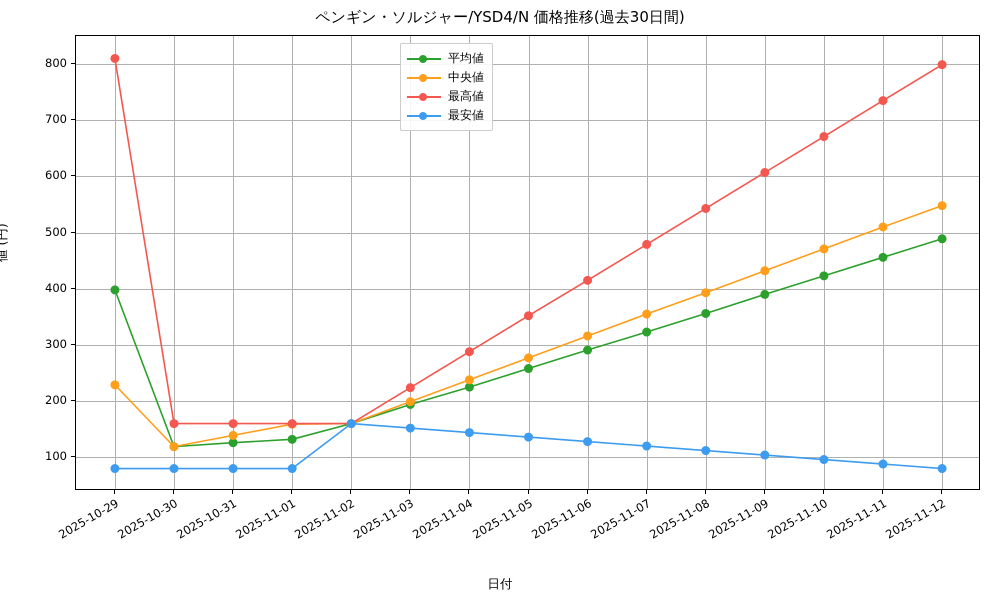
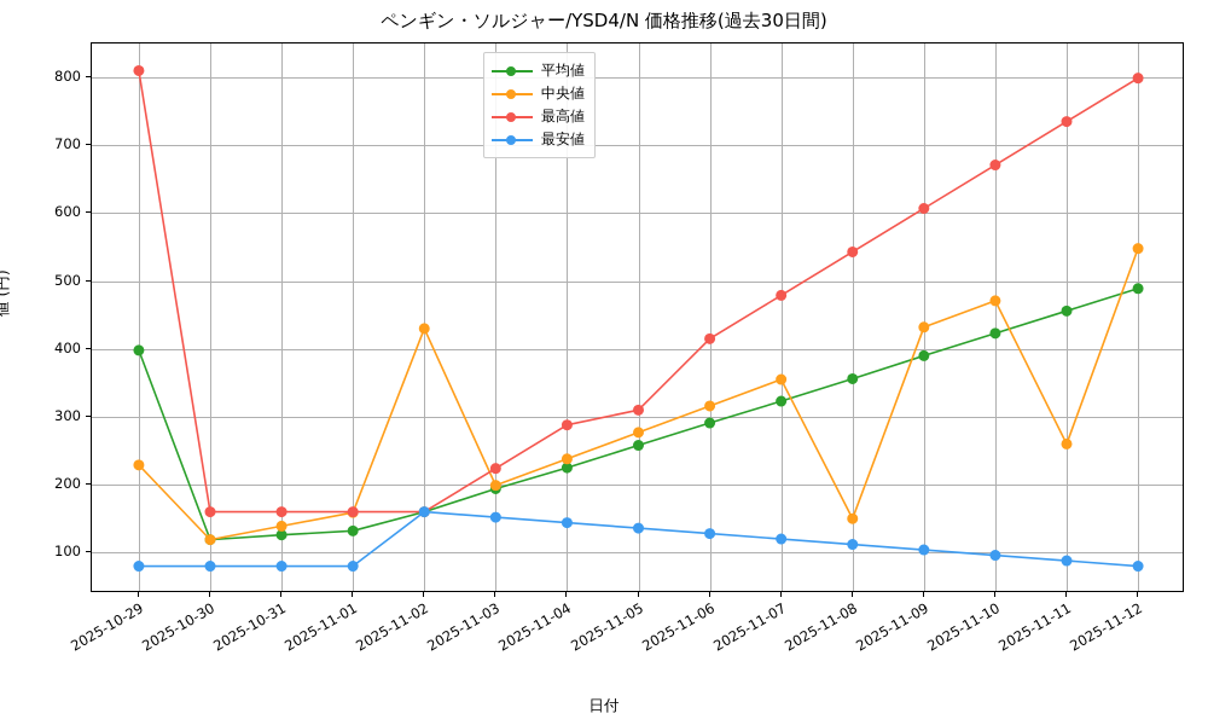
中央値/2025-11-02: 160 -> 430
最高値/2025-11-05: 350 -> 310
中央値/2025-11-08: 390 -> 150
中央値/2025-11-11: 510 -> 260
